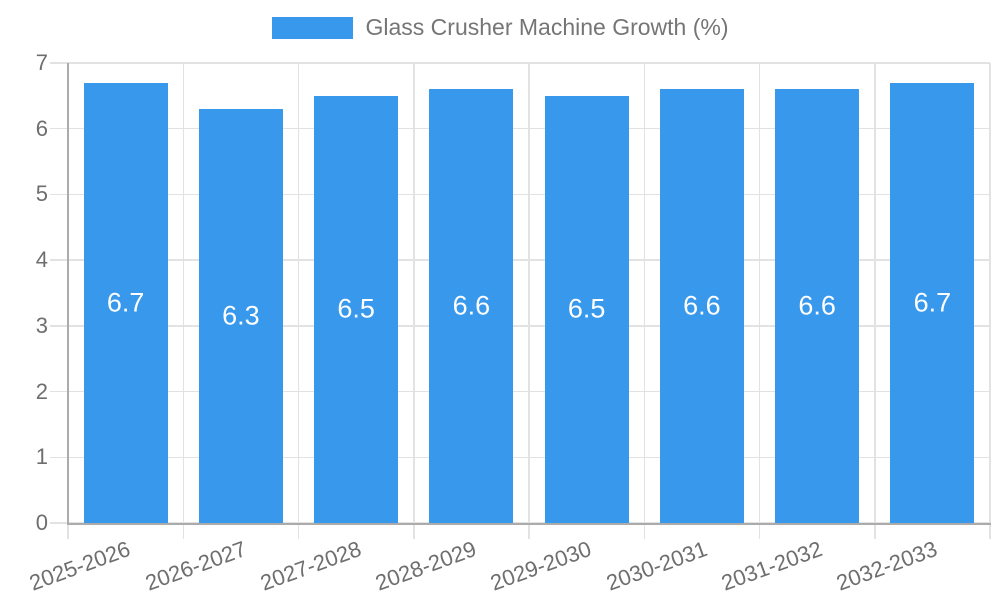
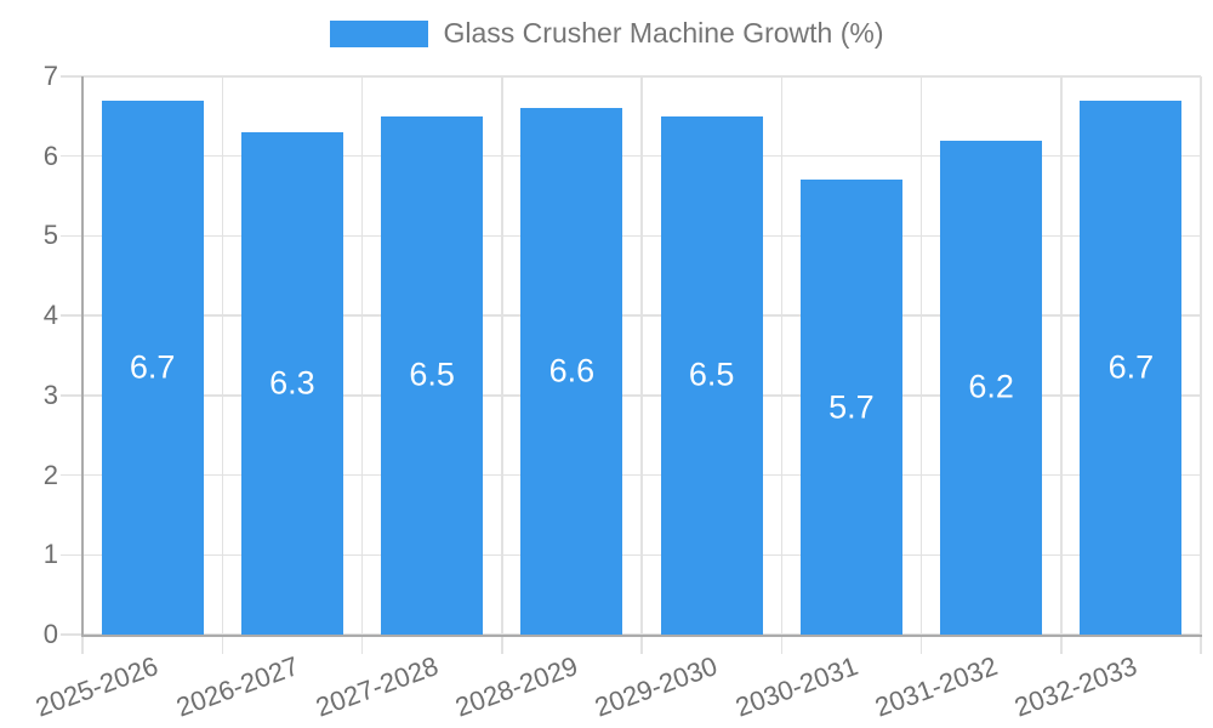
2030-2031: 6.6 -> 5.7
2031-2032: 6.6 -> 6.2
